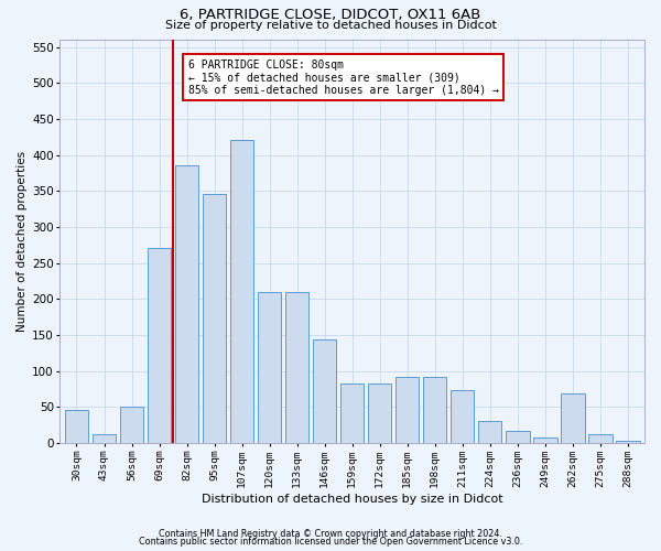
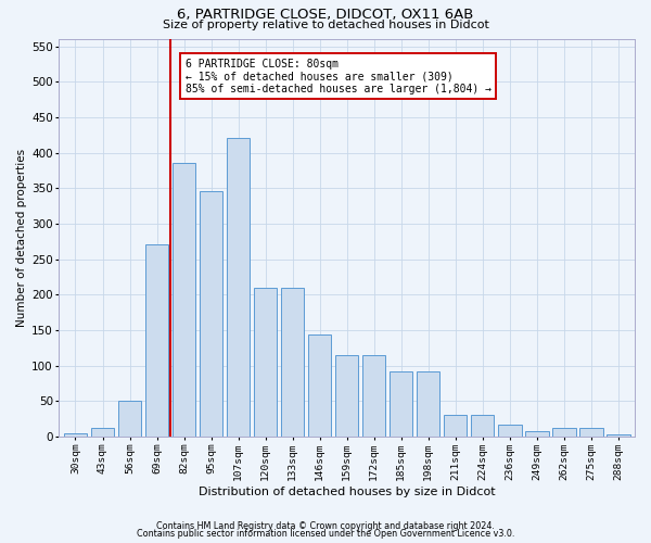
30sqm: 46 -> 5
159sqm: 82 -> 115
172sqm: 82 -> 115
211sqm: 74 -> 30
262sqm: 68 -> 12
